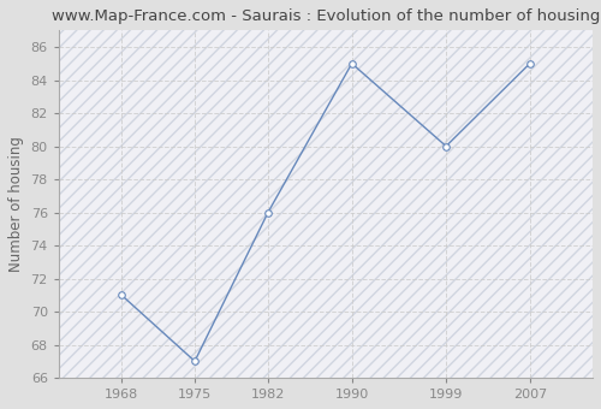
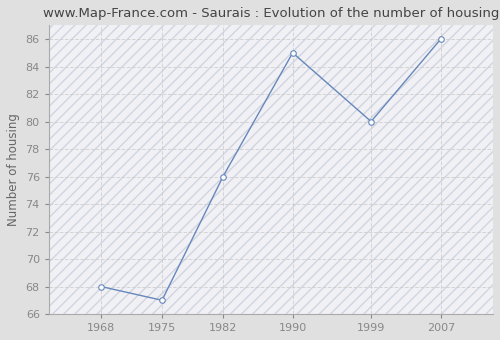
1968: 71 -> 68
2007: 85 -> 86
